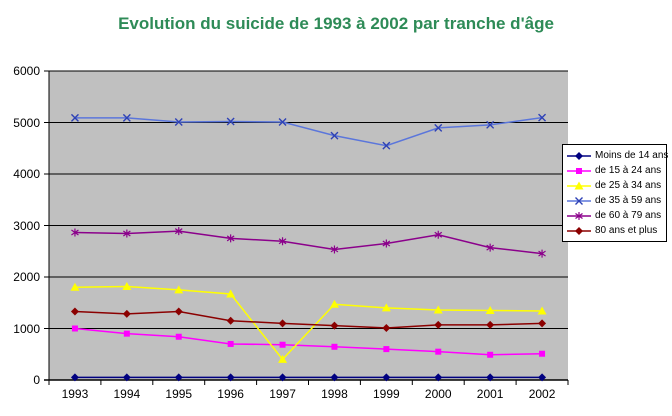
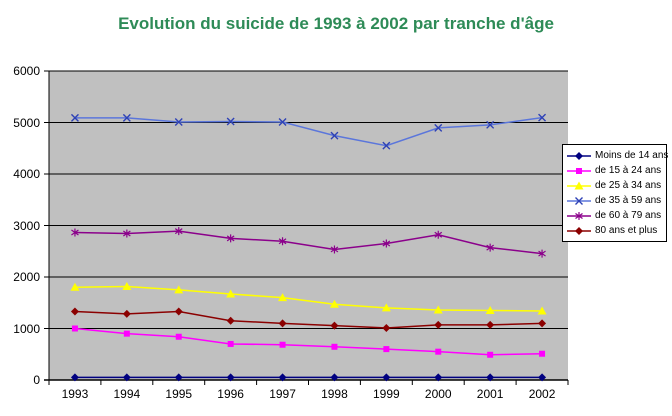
de 25 à 34 ans/1997: 400 -> 1600
